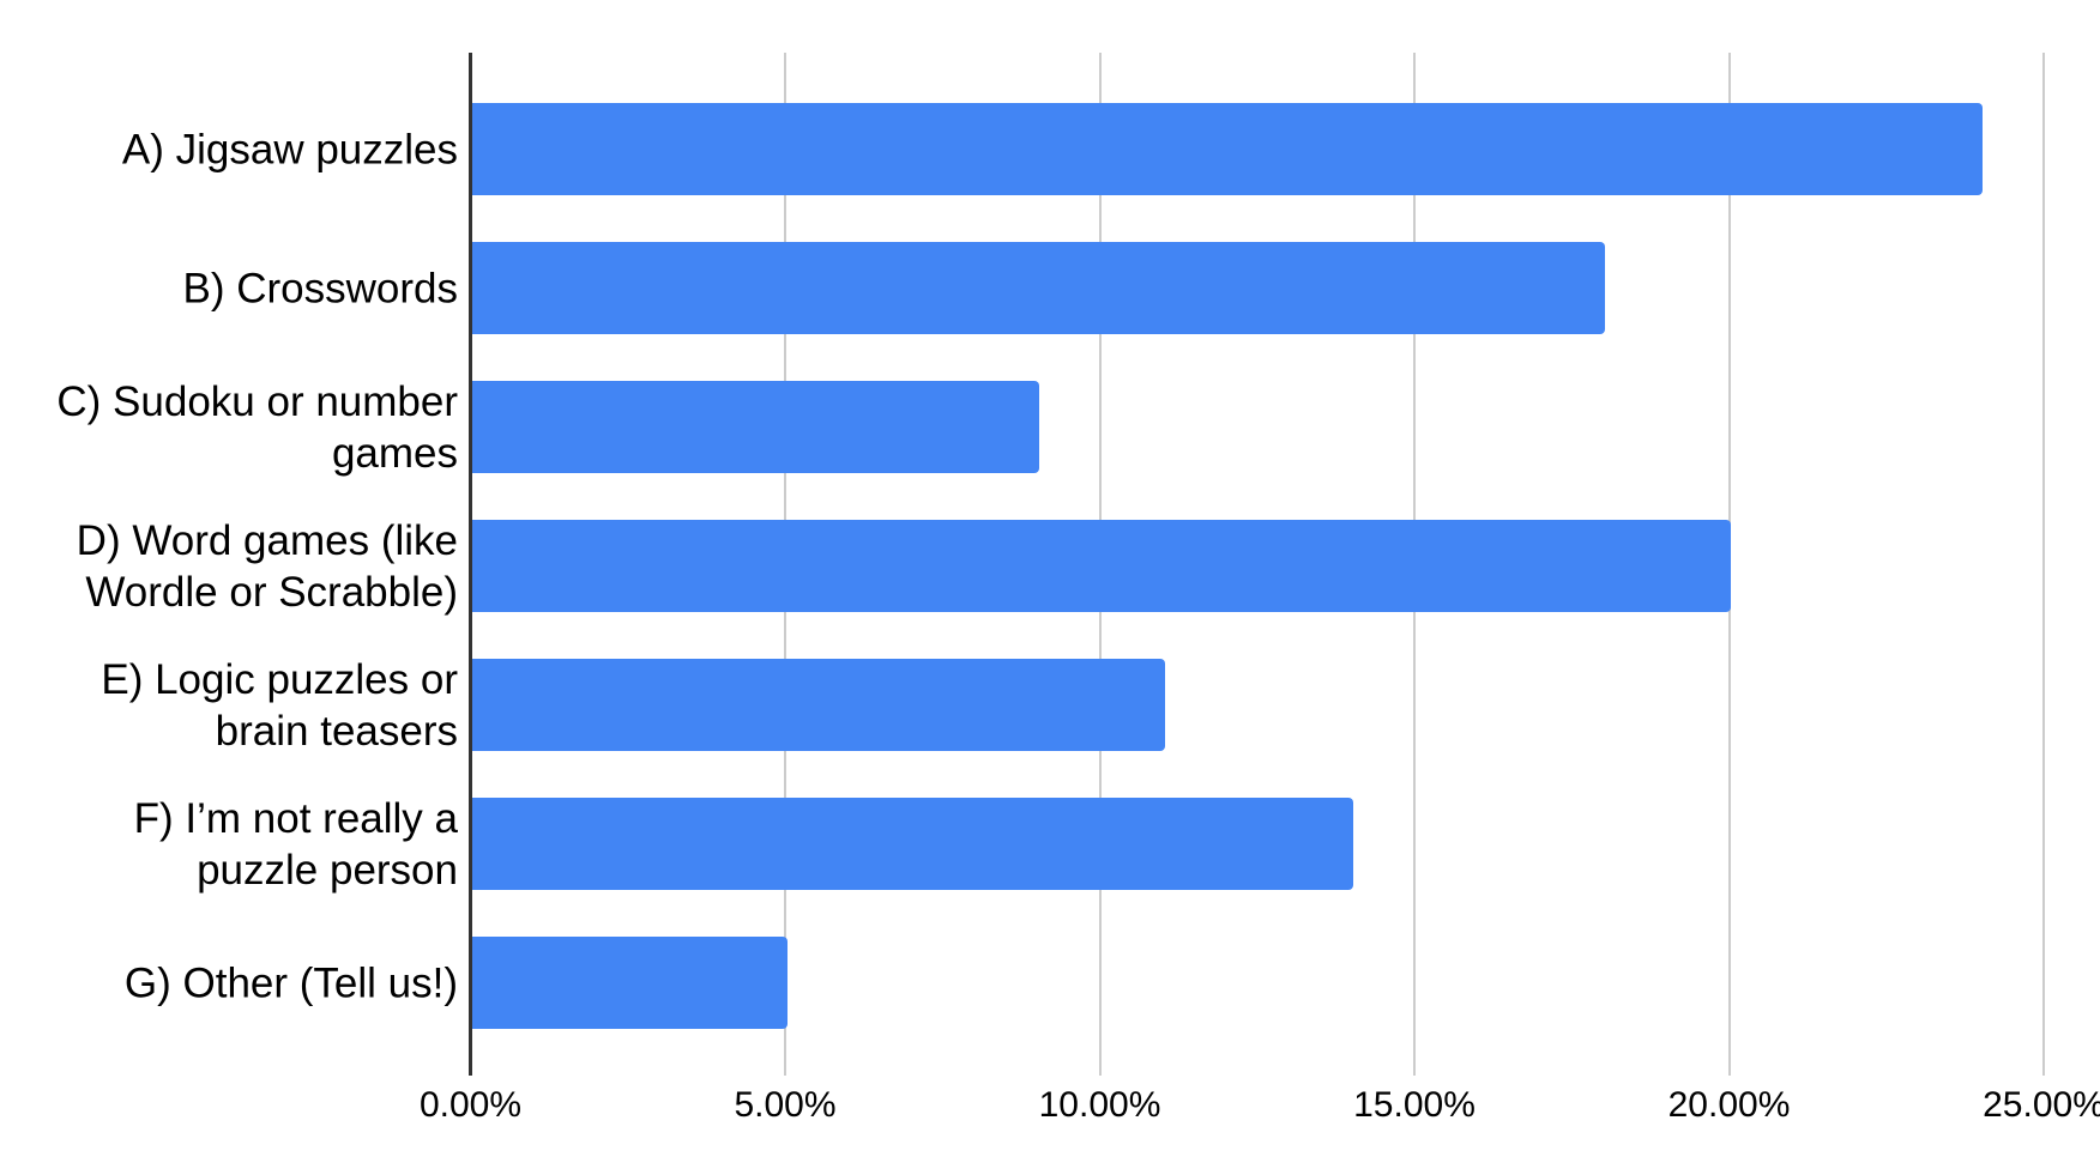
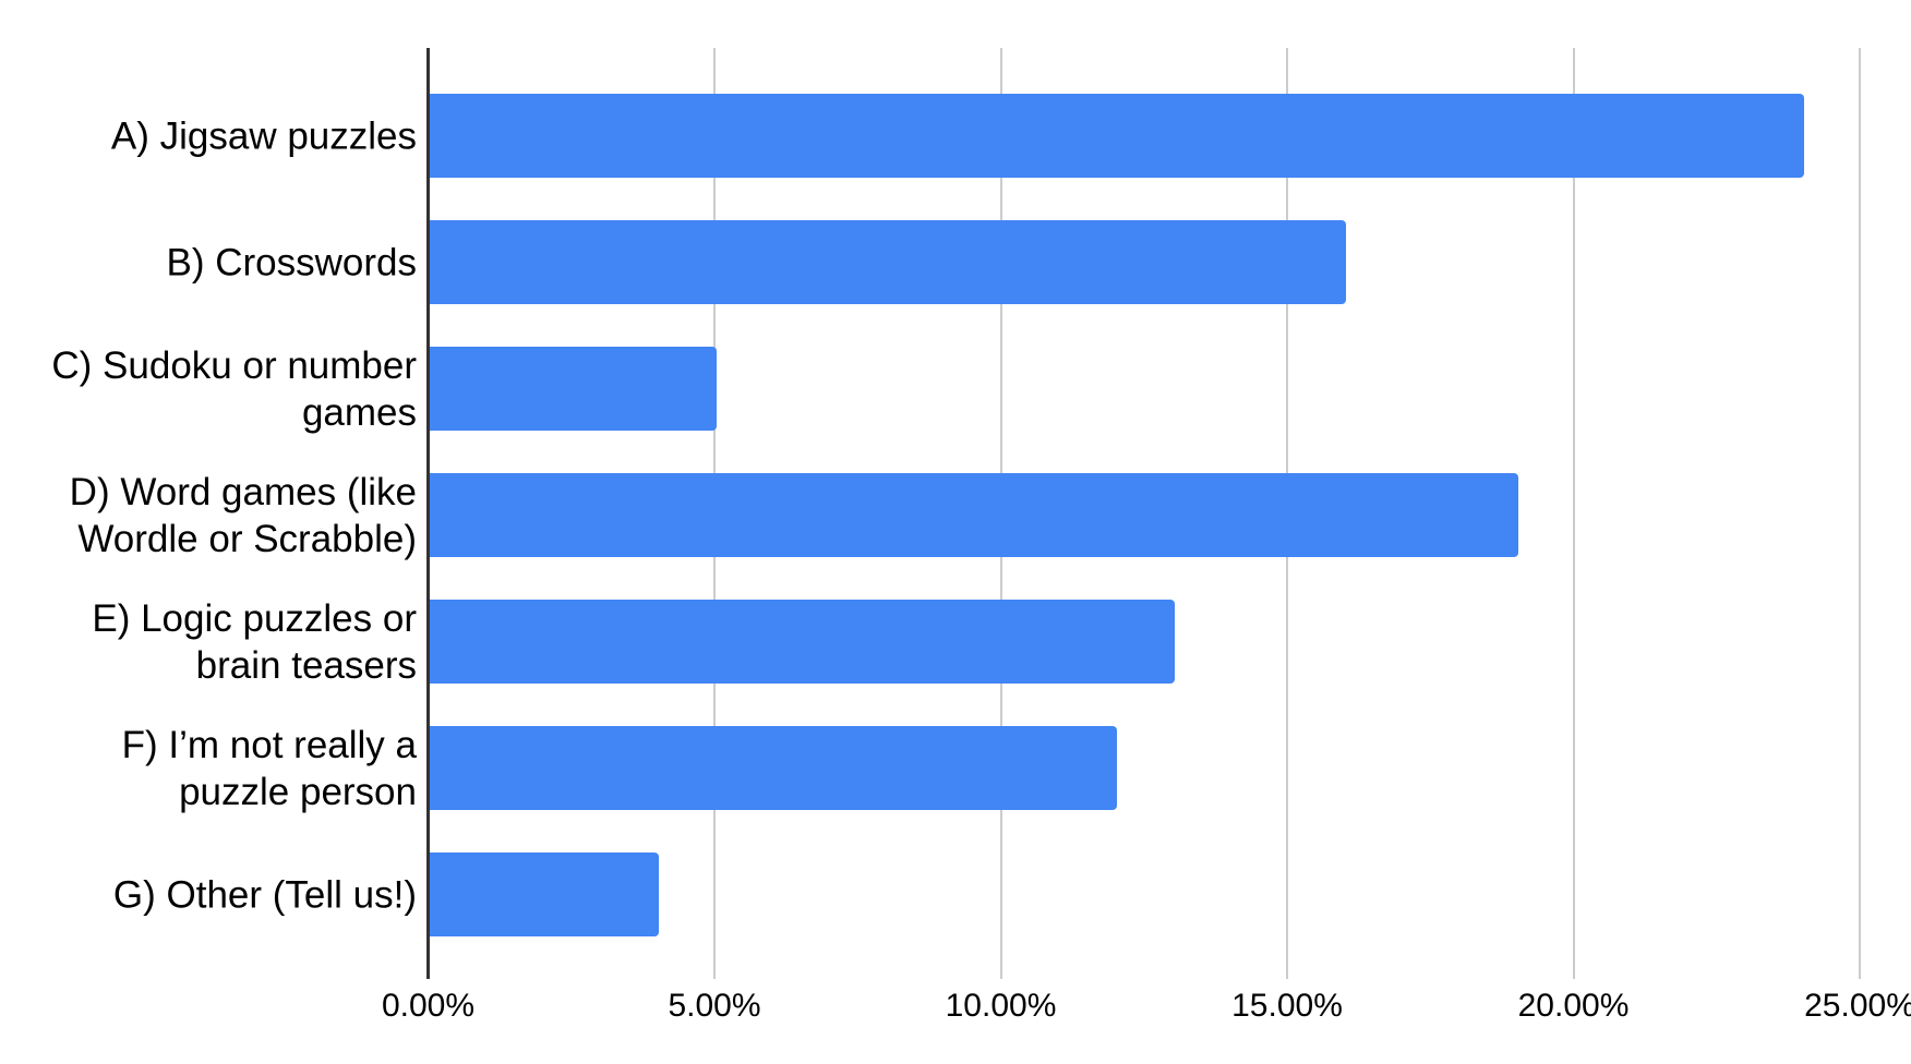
B) Crosswords: 18% -> 16%
C) Sudoku or number games: 9% -> 5%
D) Word games (like Wordle or Scrabble): 20% -> 19%
E) Logic puzzles or brain teasers: 11% -> 13%
F) I’m not really a puzzle person: 14% -> 12%
G) Other (Tell us!): 5% -> 4%
